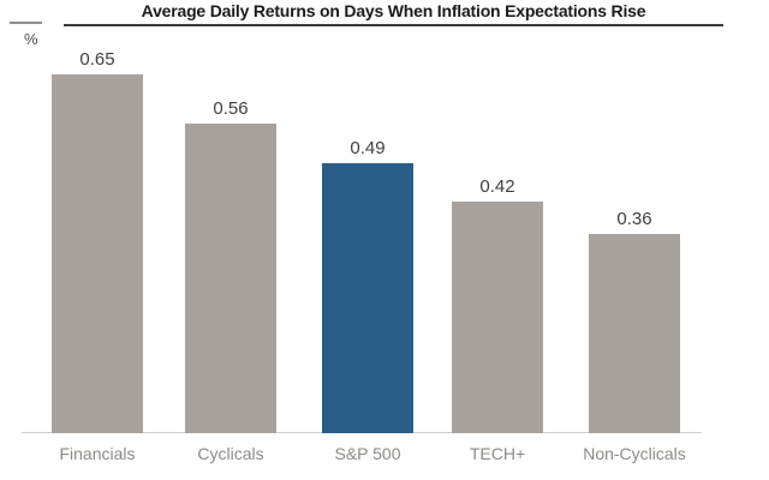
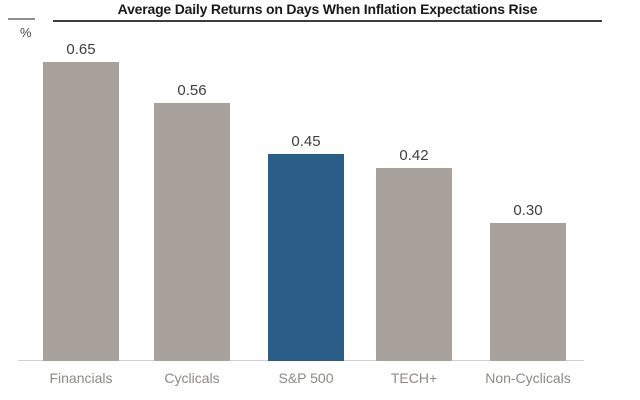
S&P 500: 0.49 -> 0.45
Non-Cyclicals: 0.36 -> 0.30
